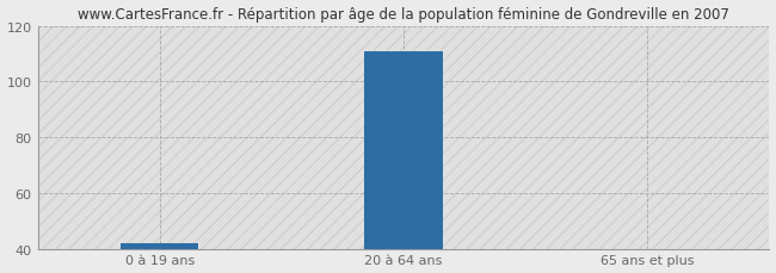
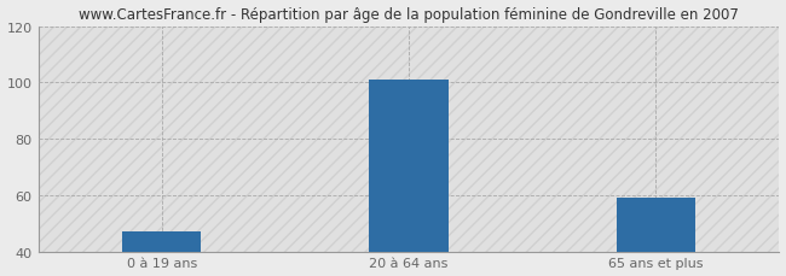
0 à 19 ans: 42 -> 47
20 à 64 ans: 111 -> 101
65 ans et plus: 40 -> 59
